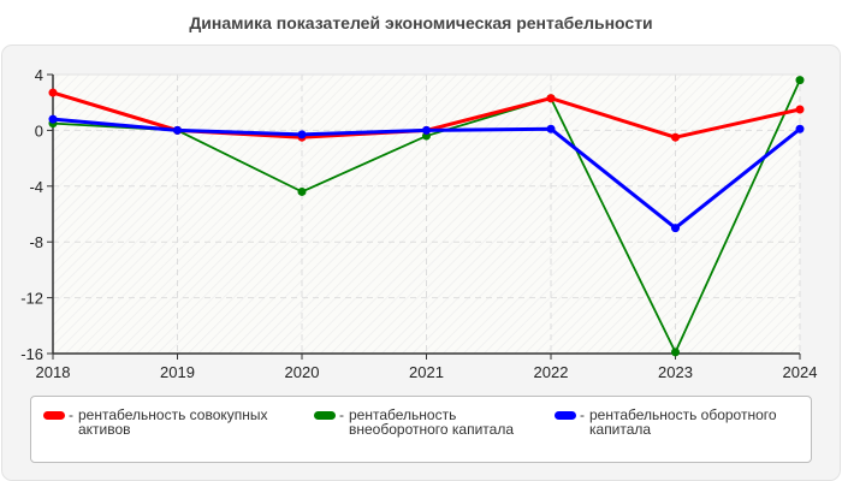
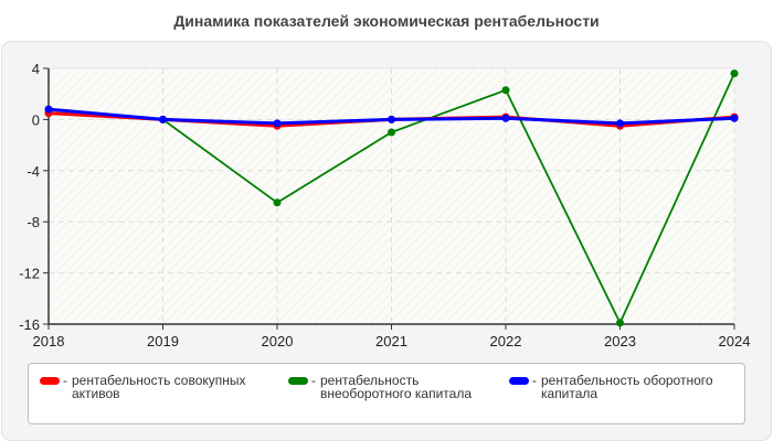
рентабельность совокупных активов/2018: 2.7 -> 0.5
рентабельность внеоборотного капитала/2020: -4.4 -> -6.5
рентабельность внеоборотного капитала/2021: -0.4 -> -1.0
рентабельность совокупных активов/2022: 2.3 -> 0.2
рентабельность оборотного капитала/2023: -7.0 -> -0.3
рентабельность совокупных активов/2024: 1.5 -> 0.2
